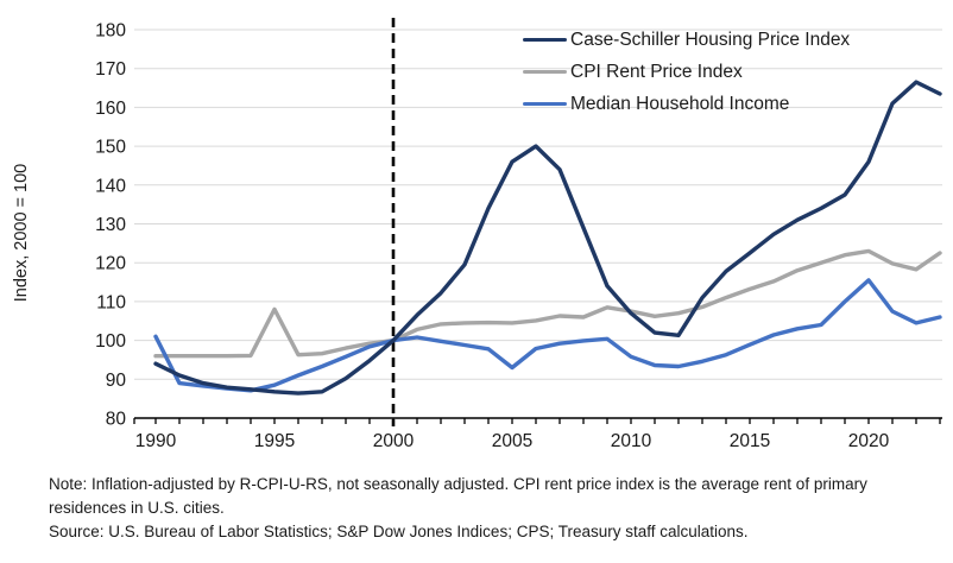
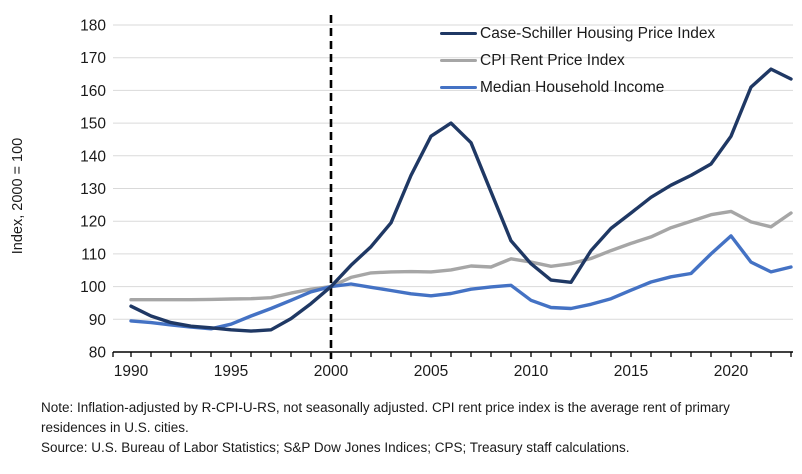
Median Household Income/1990: 101 -> 90
CPI Rent Price Index/1995: 108 -> 96
Median Household Income/2005: 93 -> 97
